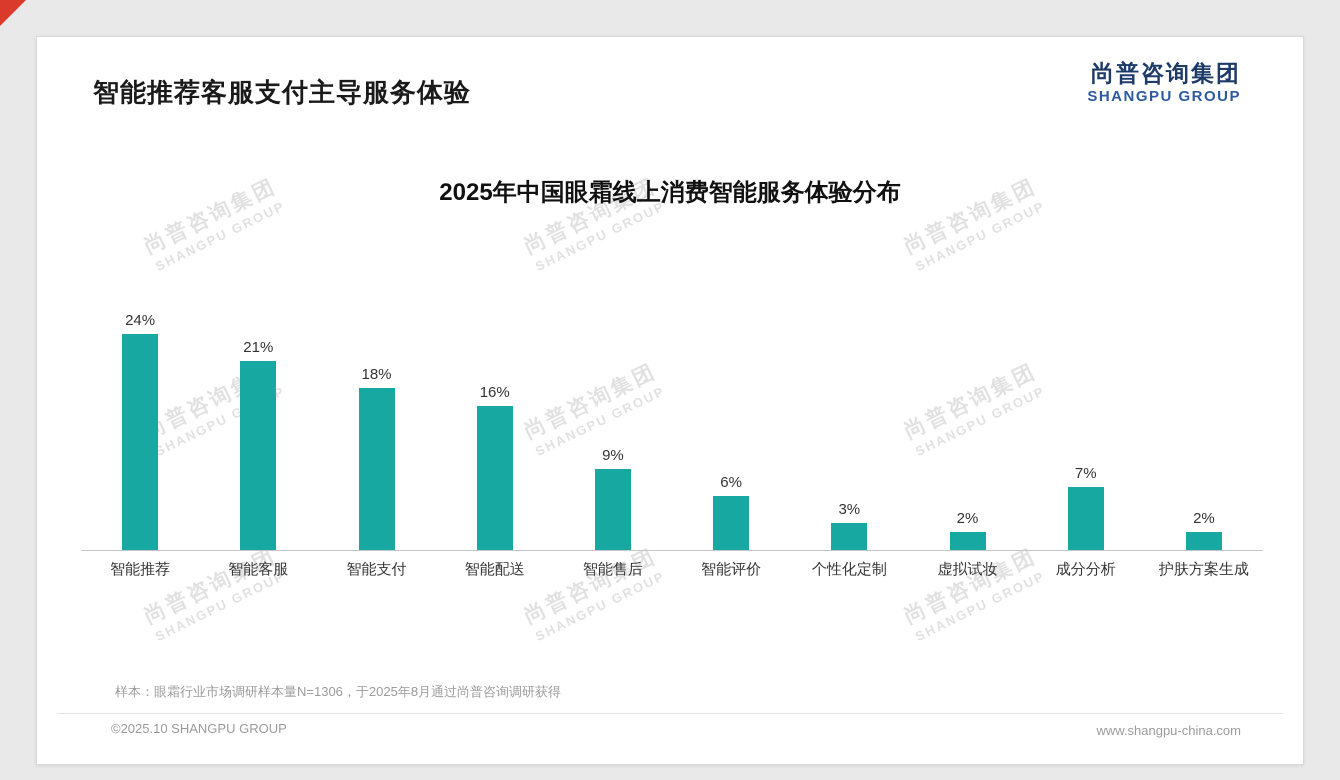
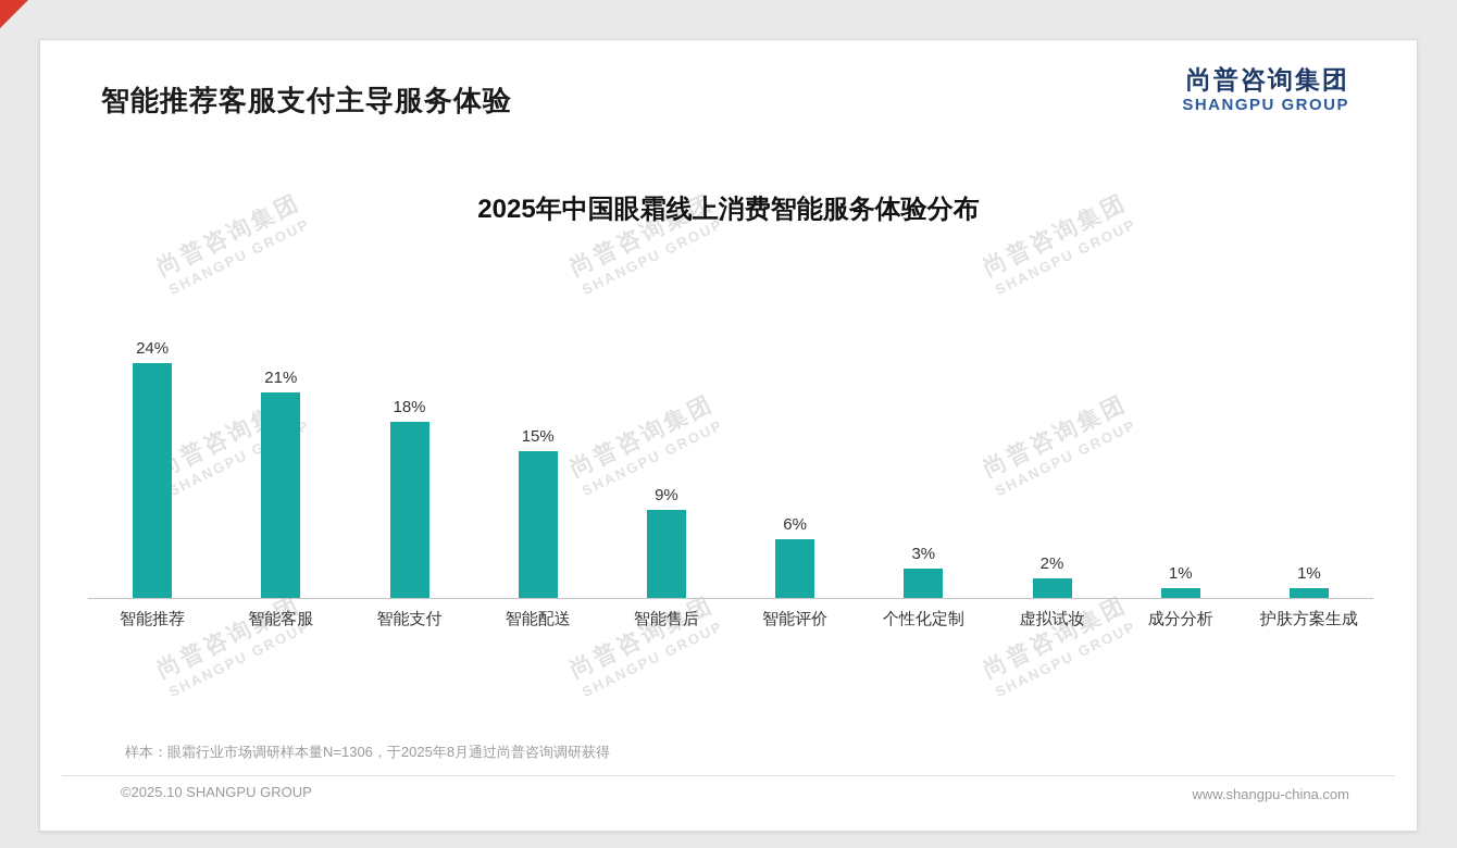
智能配送: 16% -> 15%
成分分析: 7% -> 1%
护肤方案生成: 2% -> 1%
